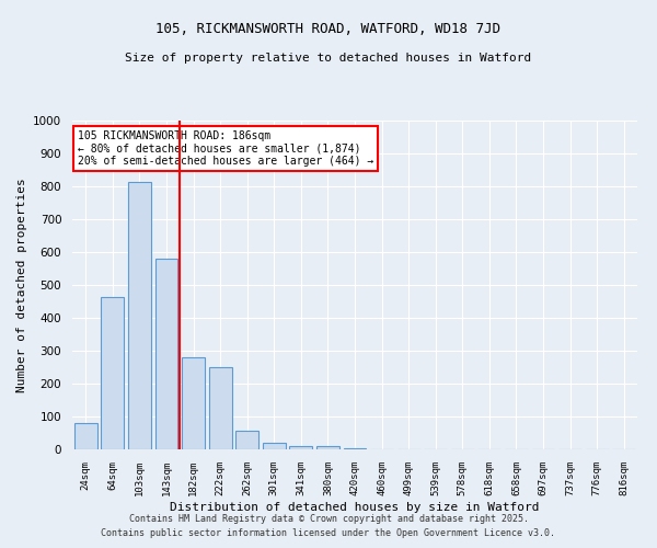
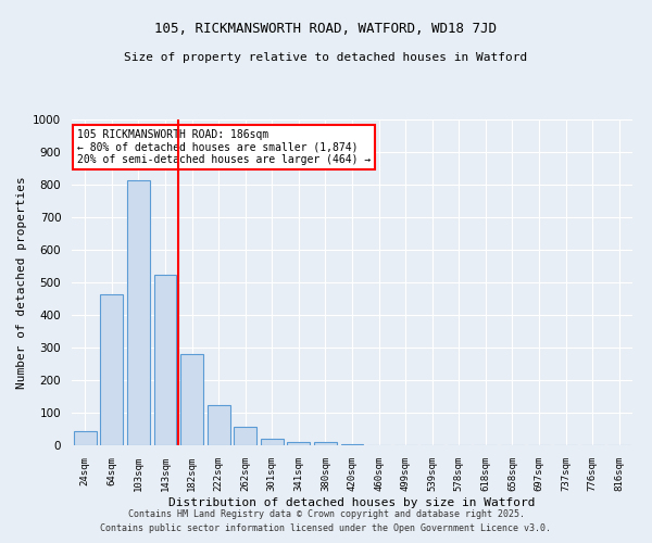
24sqm: 80 -> 45
143sqm: 580 -> 525
222sqm: 250 -> 125
